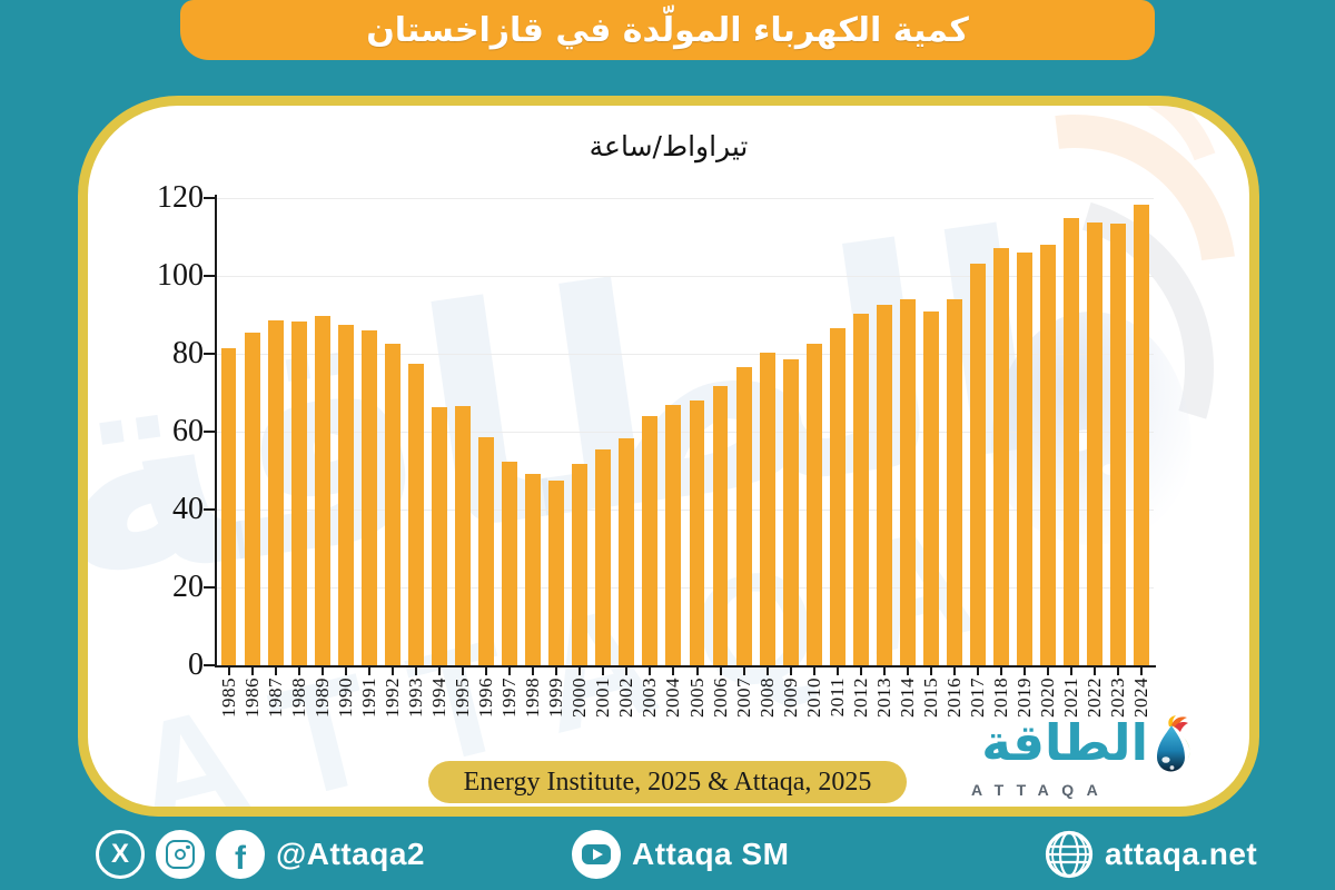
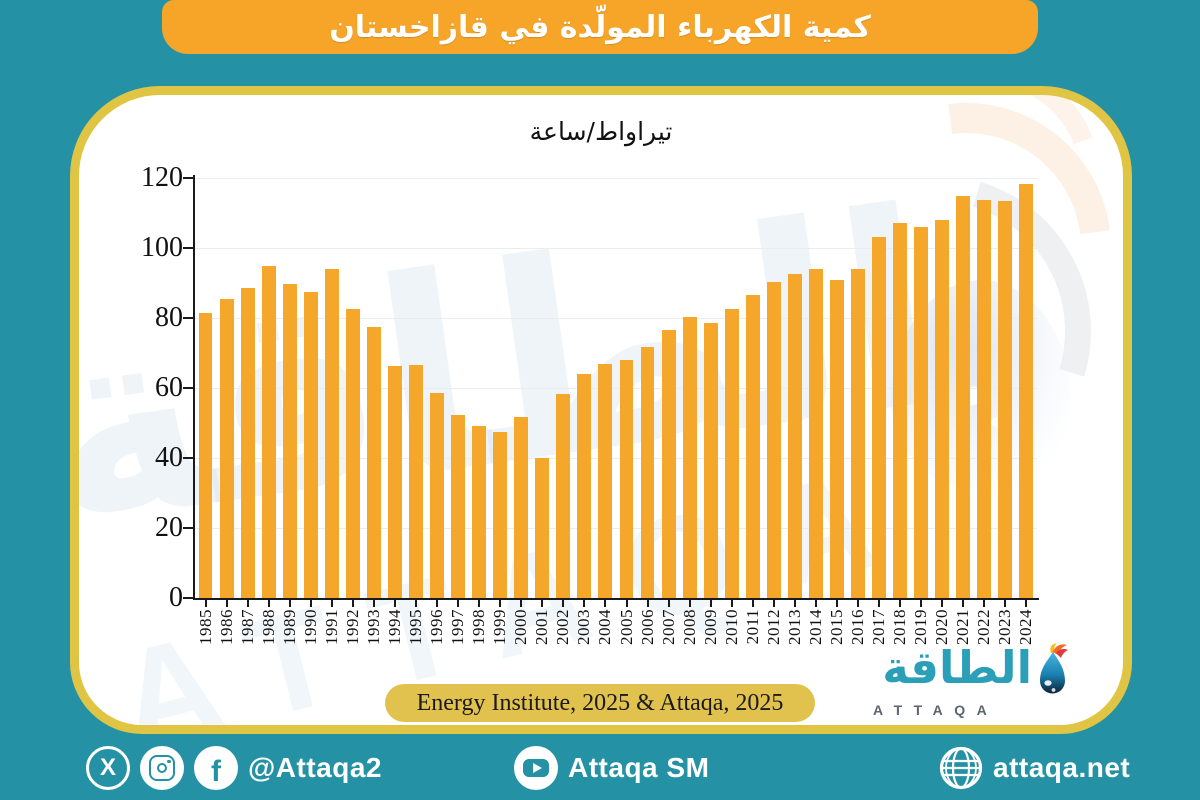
1988: 88 -> 95
1991: 86 -> 94
2001: 55 -> 40
